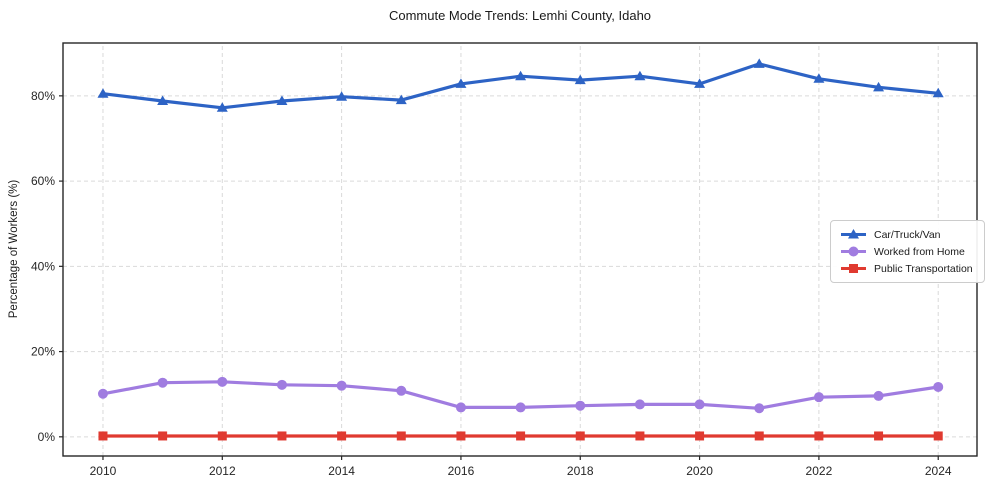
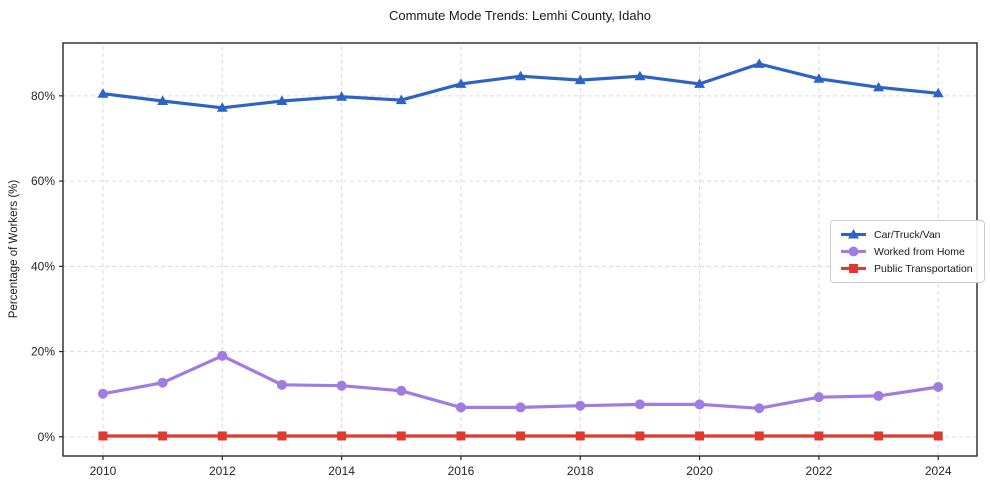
Worked from Home/2012: 13% -> 19%
